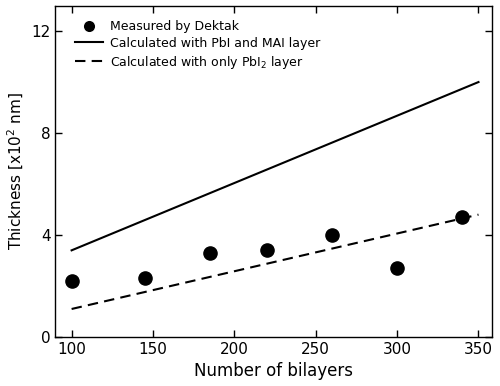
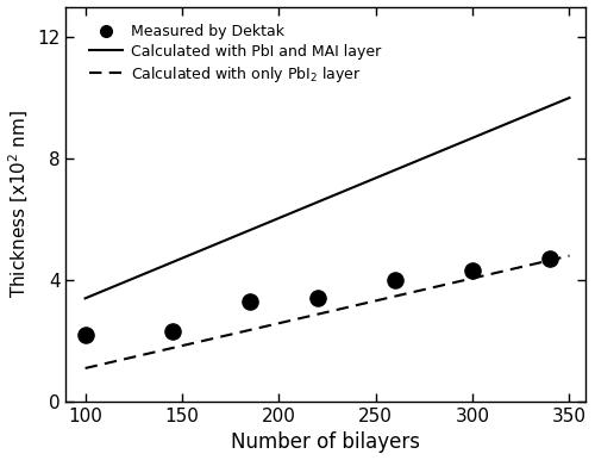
300: 2.7 -> 4.3
